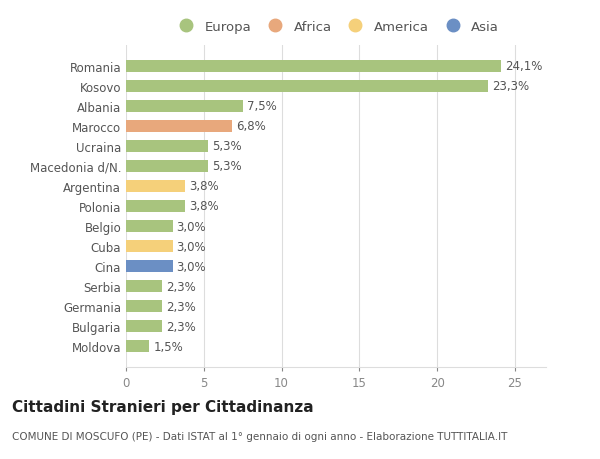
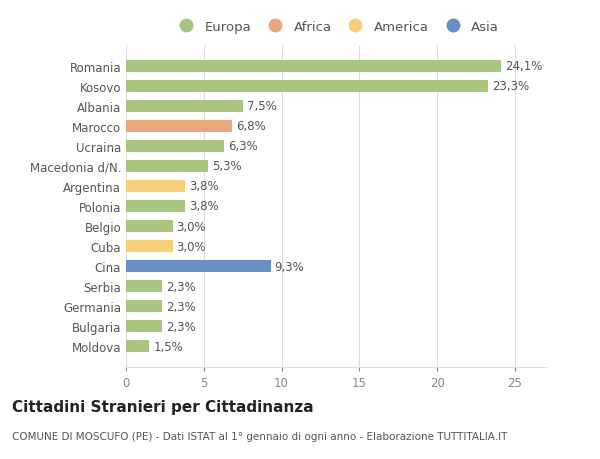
Ucraina: 5,3% -> 6,3%
Cina: 3,0% -> 9,3%
